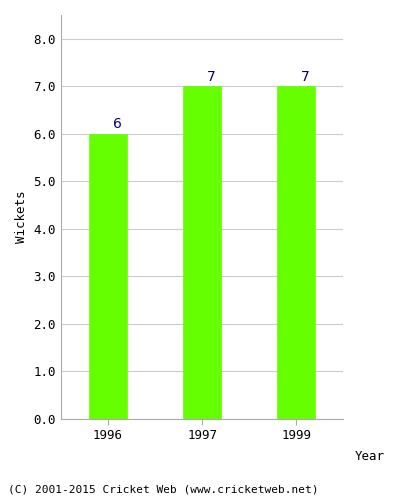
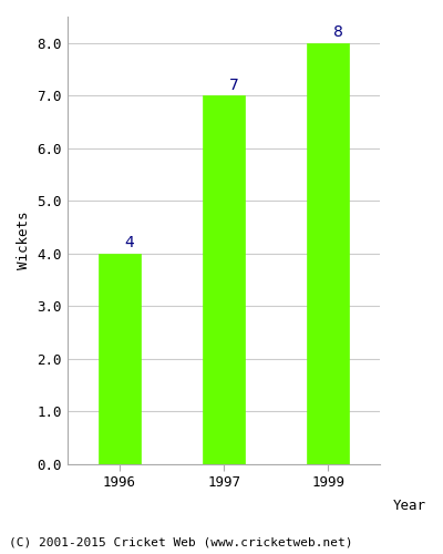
1996: 6 -> 4
1999: 7 -> 8
